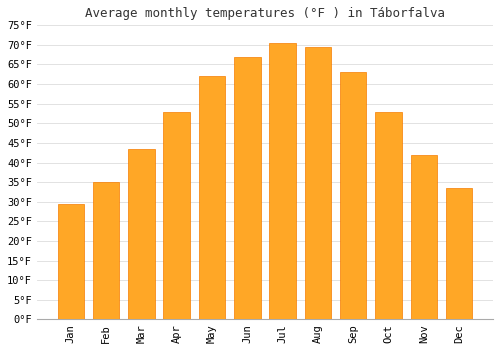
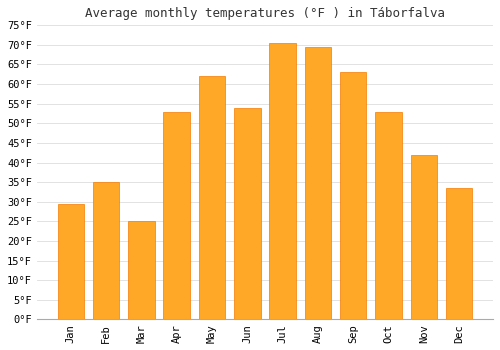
Mar: 43.5°F -> 25.0°F
Jun: 67.0°F -> 54.0°F
